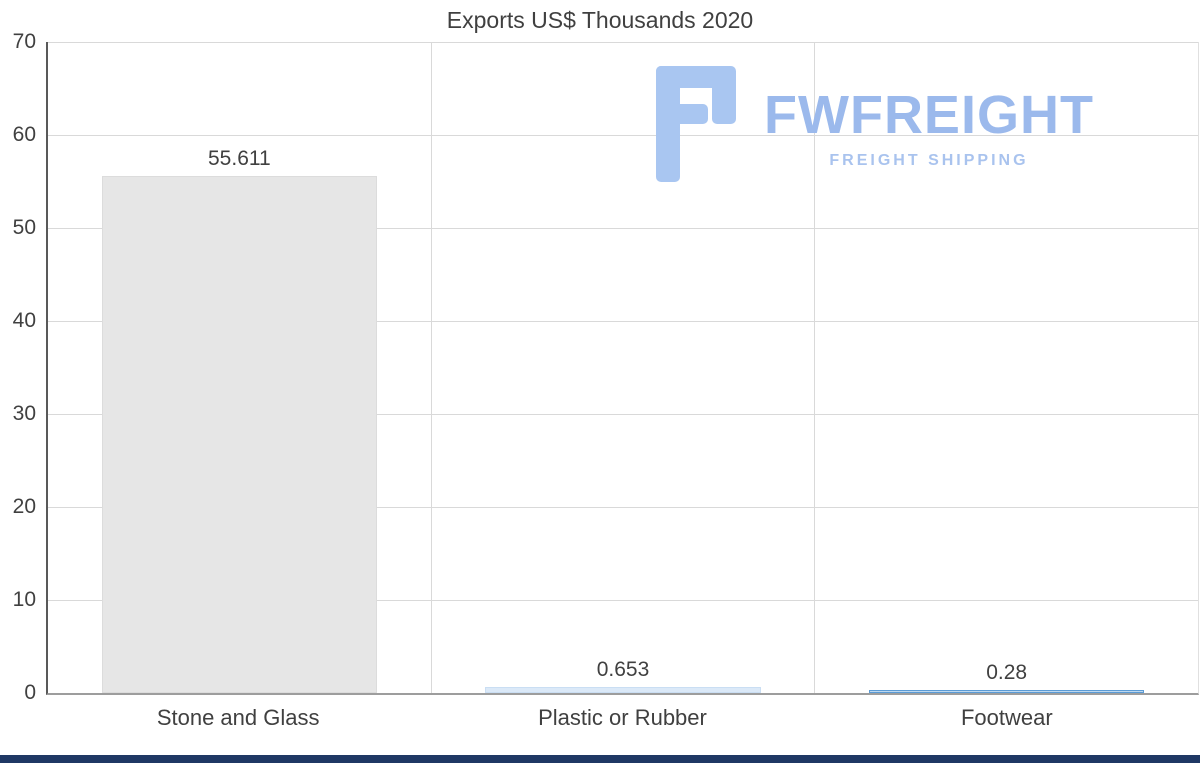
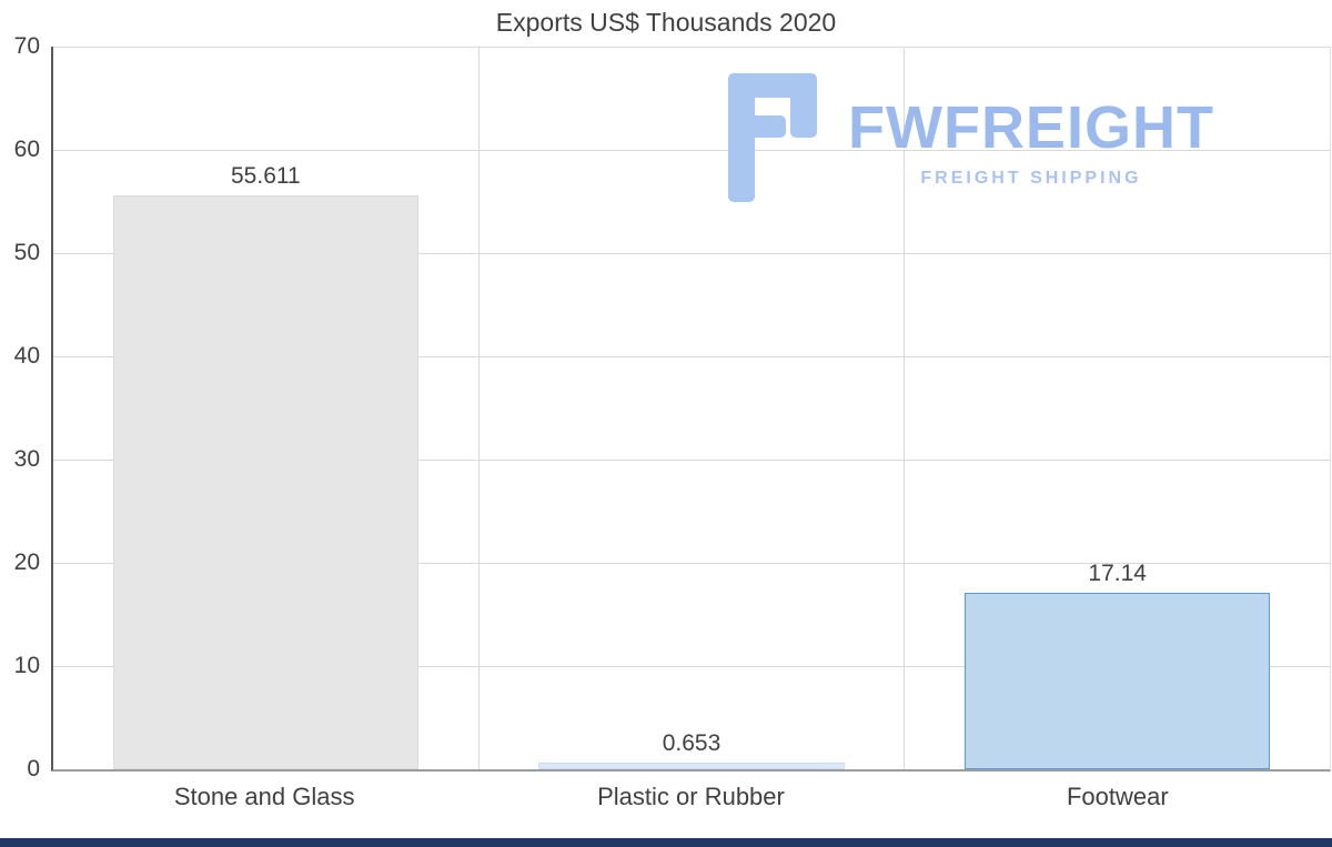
Footwear: 0.28 -> 17.14
